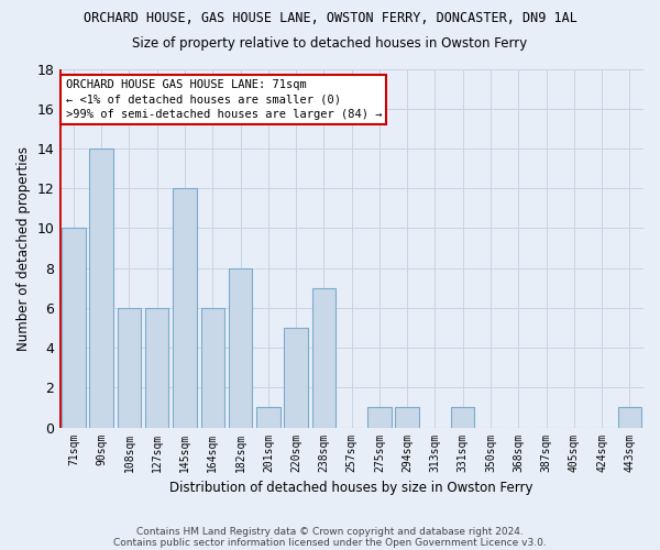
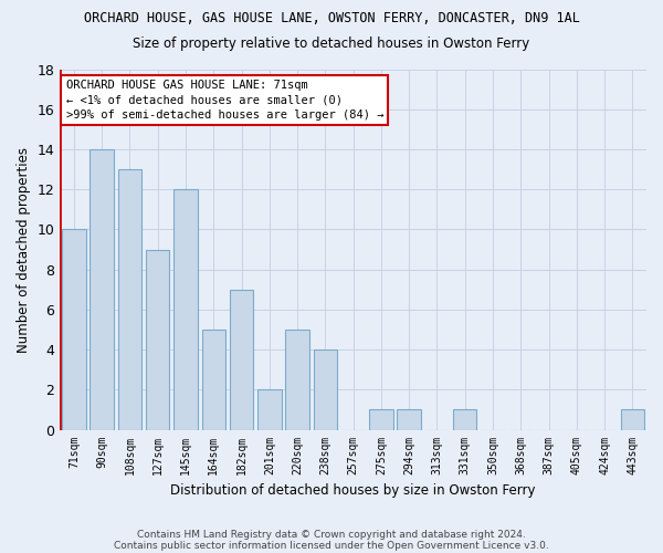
108sqm: 6 -> 13
127sqm: 6 -> 9
164sqm: 6 -> 5
182sqm: 8 -> 7
201sqm: 1 -> 2
238sqm: 7 -> 4
